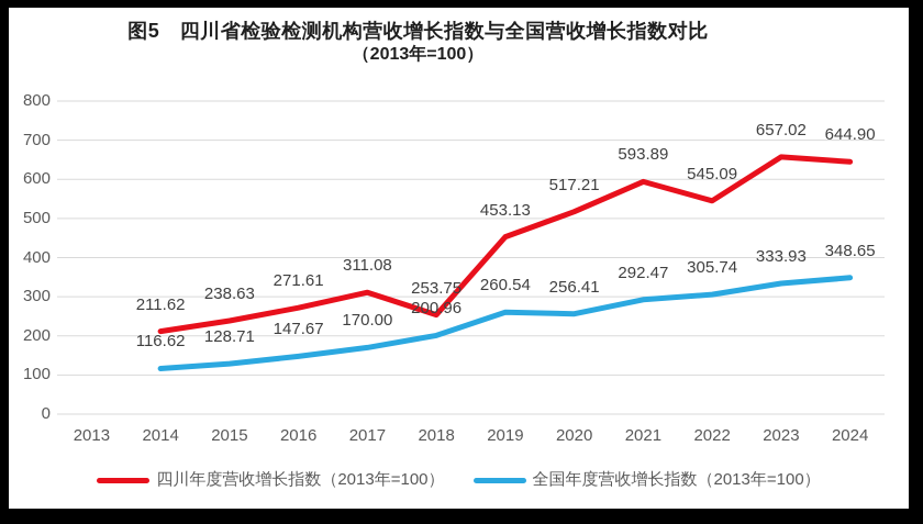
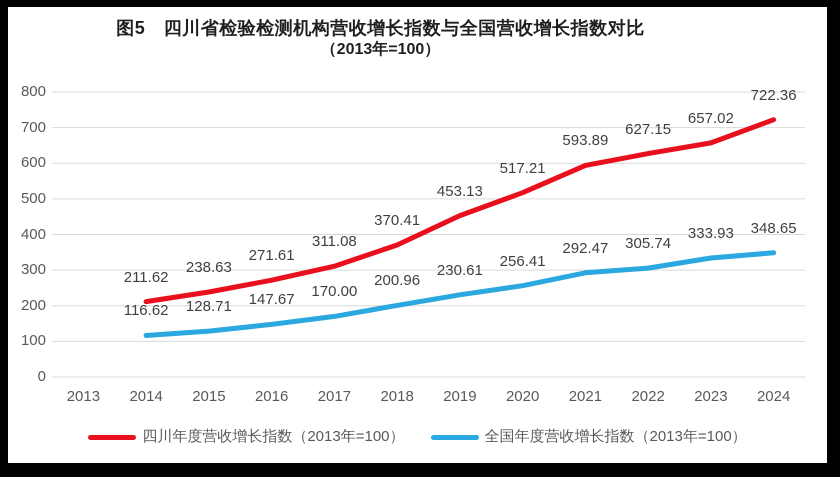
四川年度营收增长指数（2013年=100）/2018: 253.75 -> 370.41
全国年度营收增长指数（2013年=100）/2019: 260.54 -> 230.61
四川年度营收增长指数（2013年=100）/2022: 545.09 -> 627.15
四川年度营收增长指数（2013年=100）/2024: 644.90 -> 722.36
